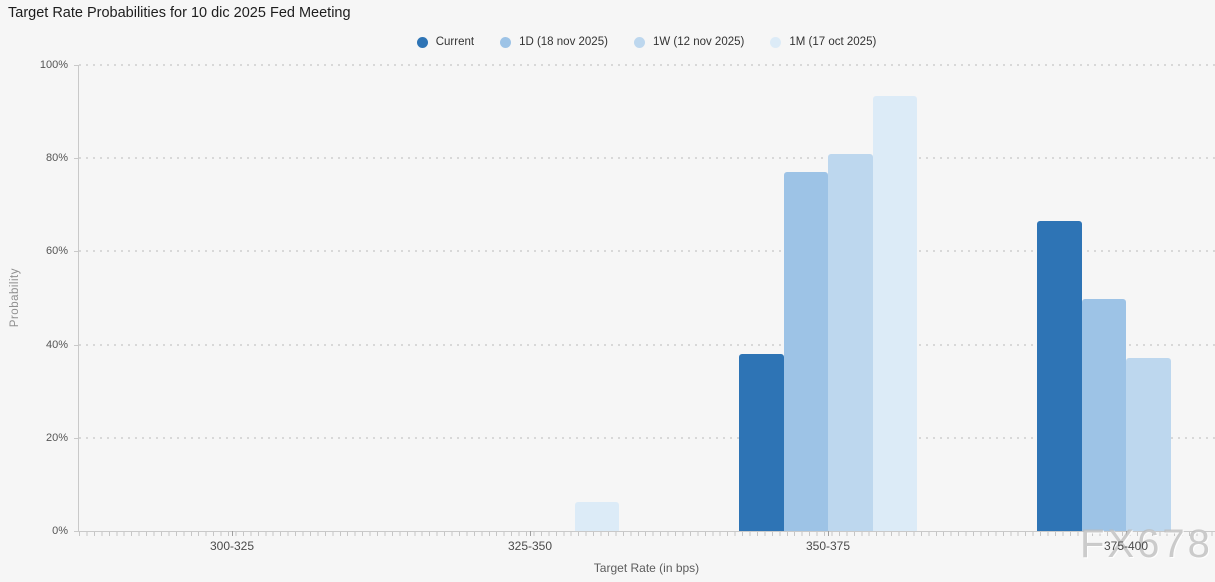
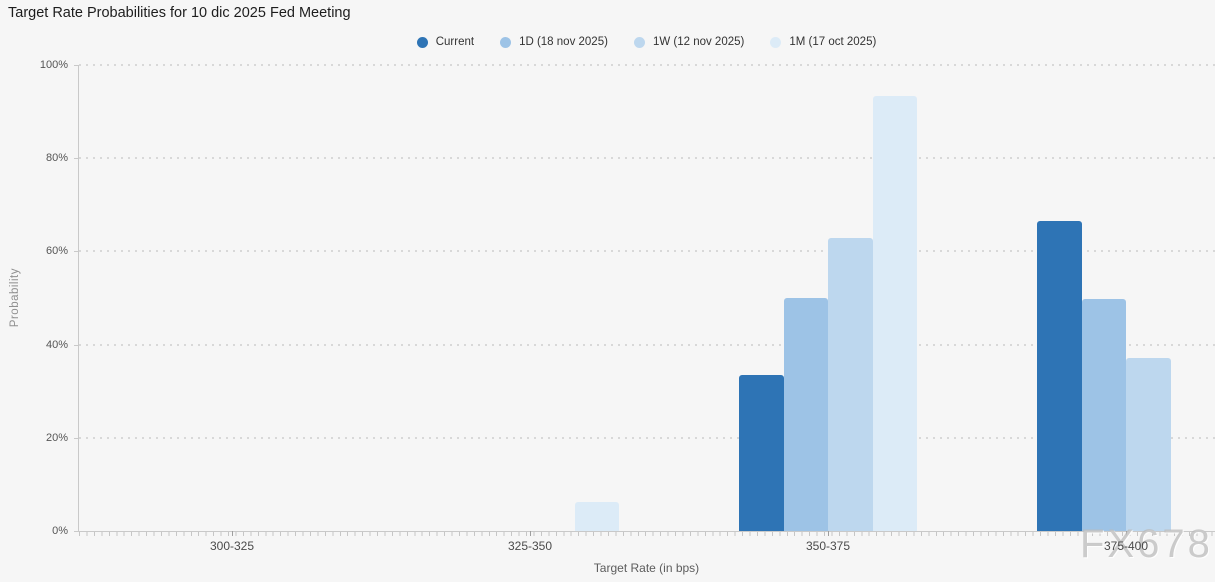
Current/350-375: 38% -> 34%
1D (18 nov 2025)/350-375: 77% -> 50%
1W (12 nov 2025)/350-375: 81% -> 63%
